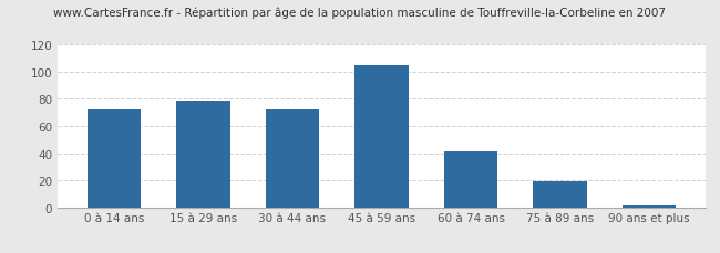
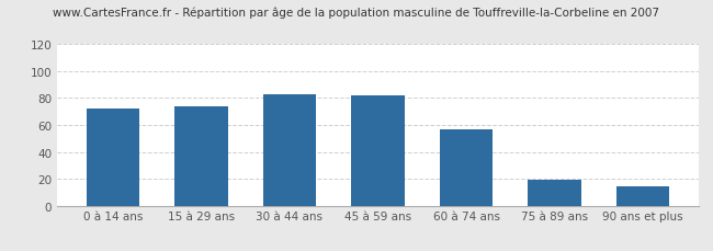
15 à 29 ans: 79 -> 74
30 à 44 ans: 72 -> 83
45 à 59 ans: 105 -> 82
60 à 74 ans: 41 -> 57
90 ans et plus: 1 -> 14
